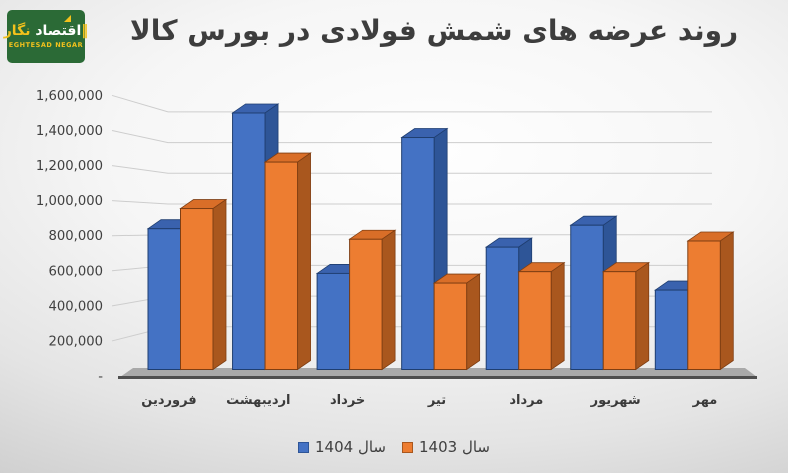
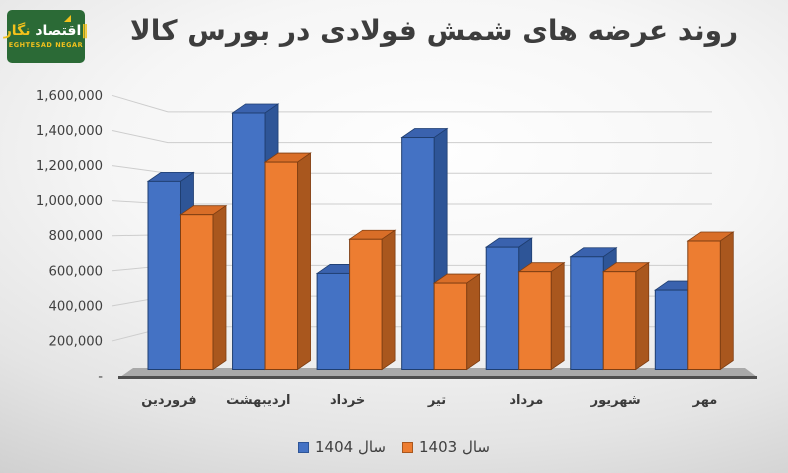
سال 1404/فروردین: 840000 -> 1110000
سال 1403/فروردین: 960000 -> 920000
سال 1404/شهریور: 860000 -> 680000
